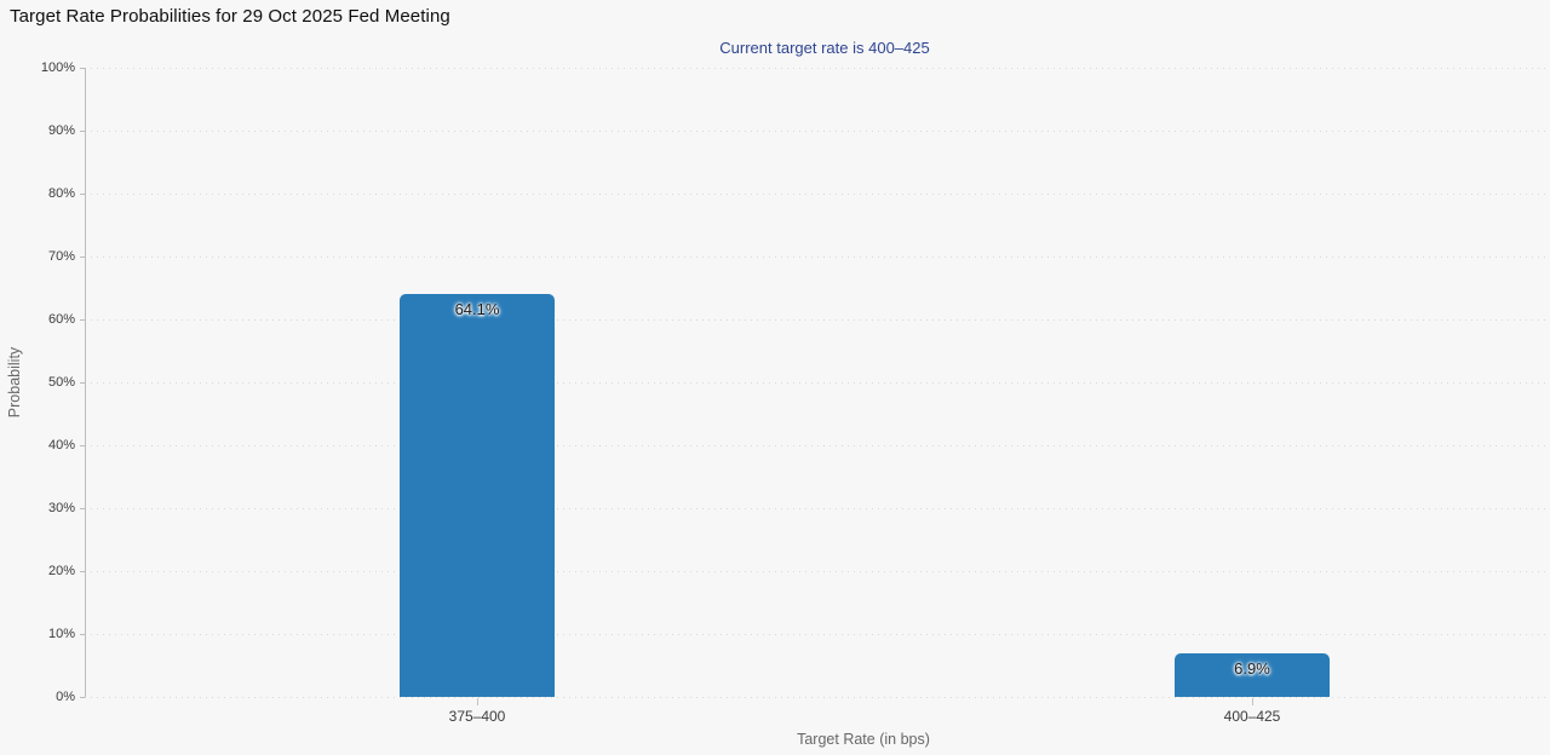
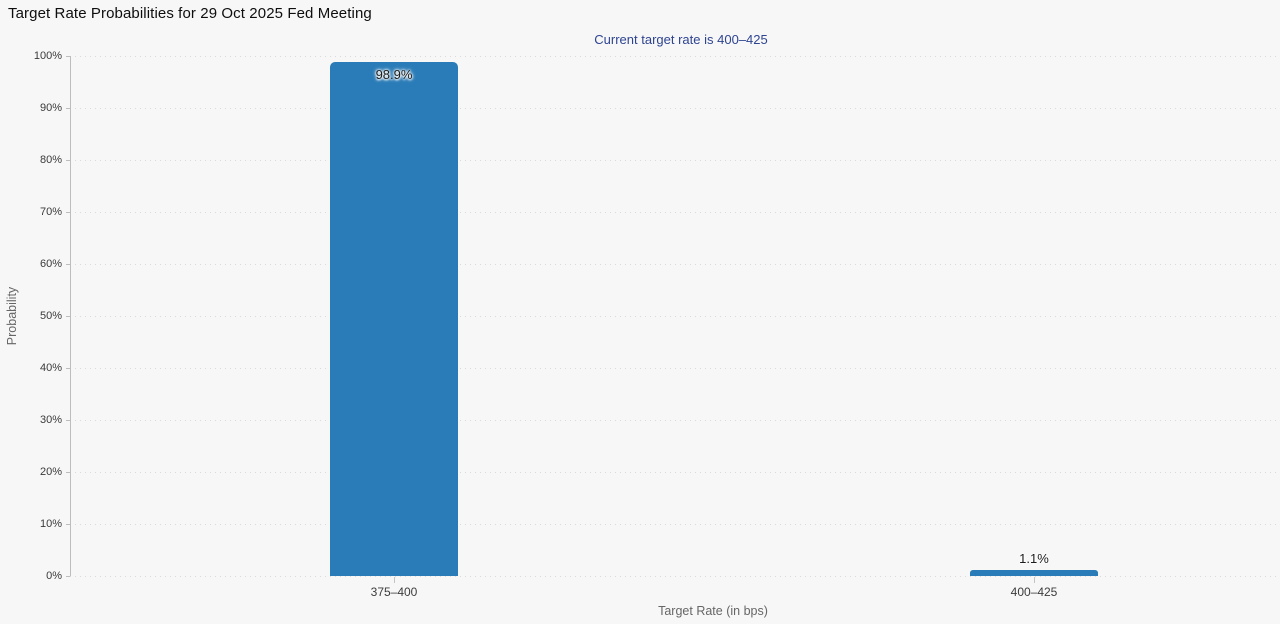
375–400: 64.1% -> 98.9%
400–425: 6.9% -> 1.1%
